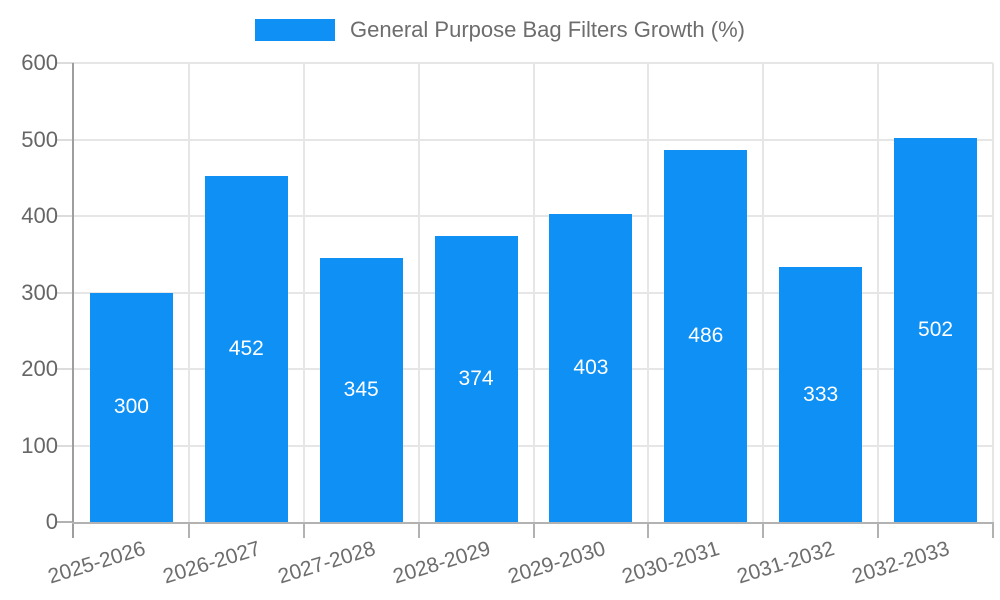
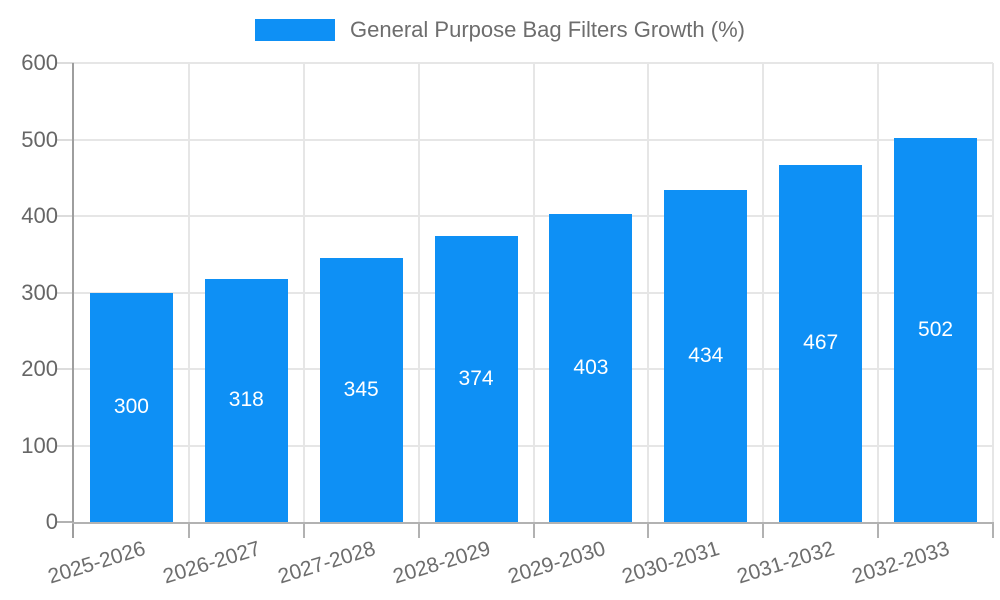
2026-2027: 452 -> 318
2030-2031: 486 -> 434
2031-2032: 333 -> 467
